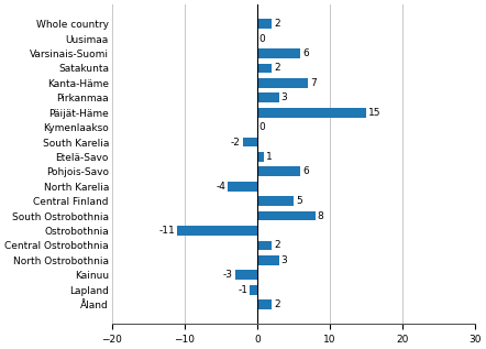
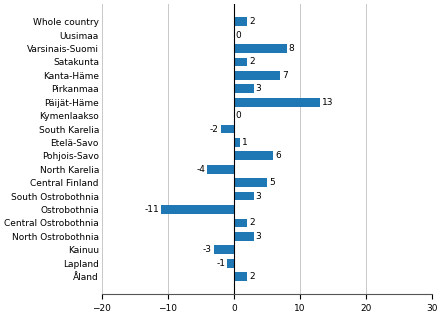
Varsinais-Suomi: 6 -> 8
Päijät-Häme: 15 -> 13
South Ostrobothnia: 8 -> 3
